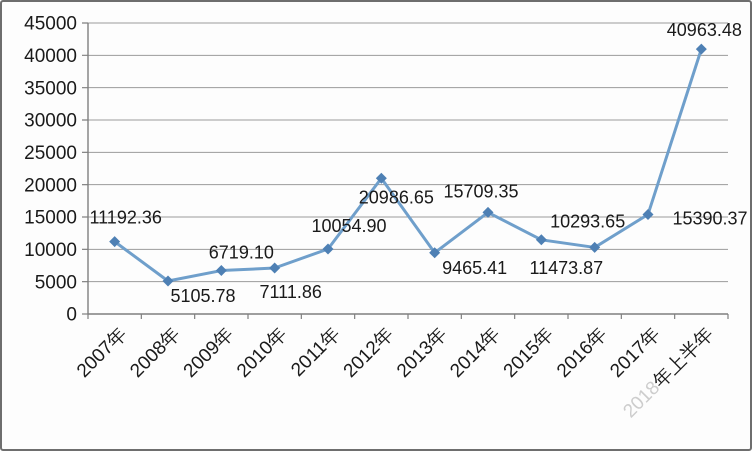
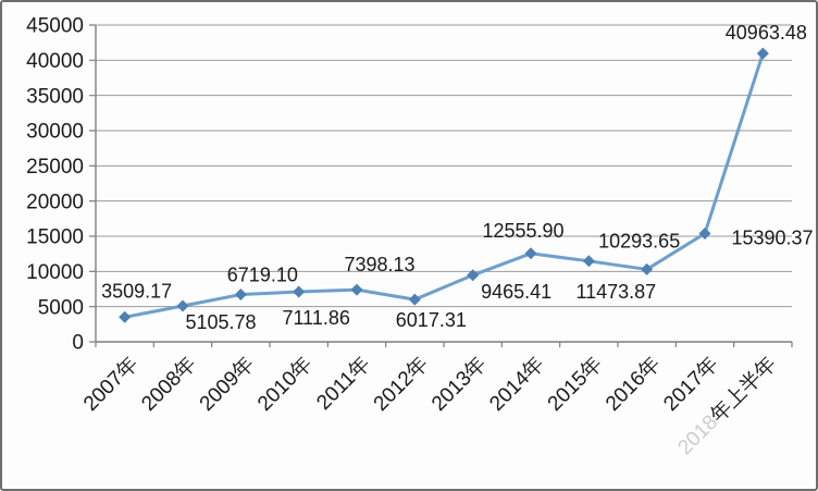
2007年: 11192.36 -> 3509.17
2011年: 10054.90 -> 7398.13
2012年: 20986.65 -> 6017.31
2014年: 15709.35 -> 12555.90
